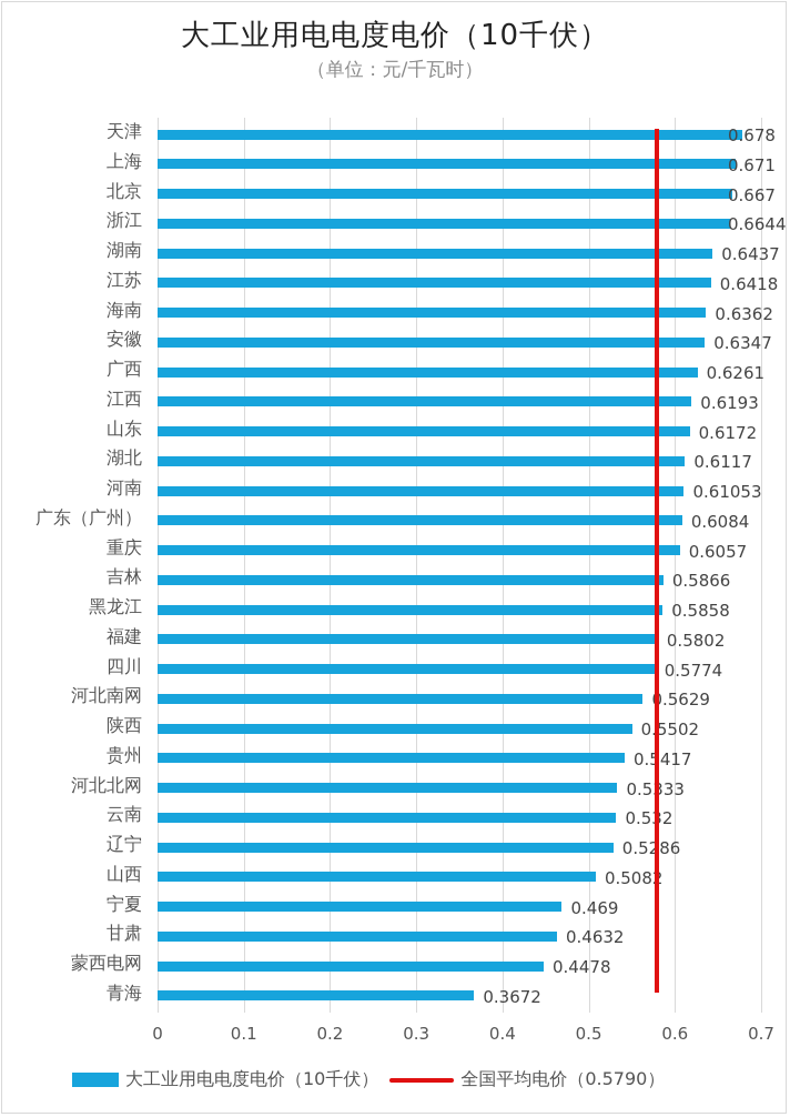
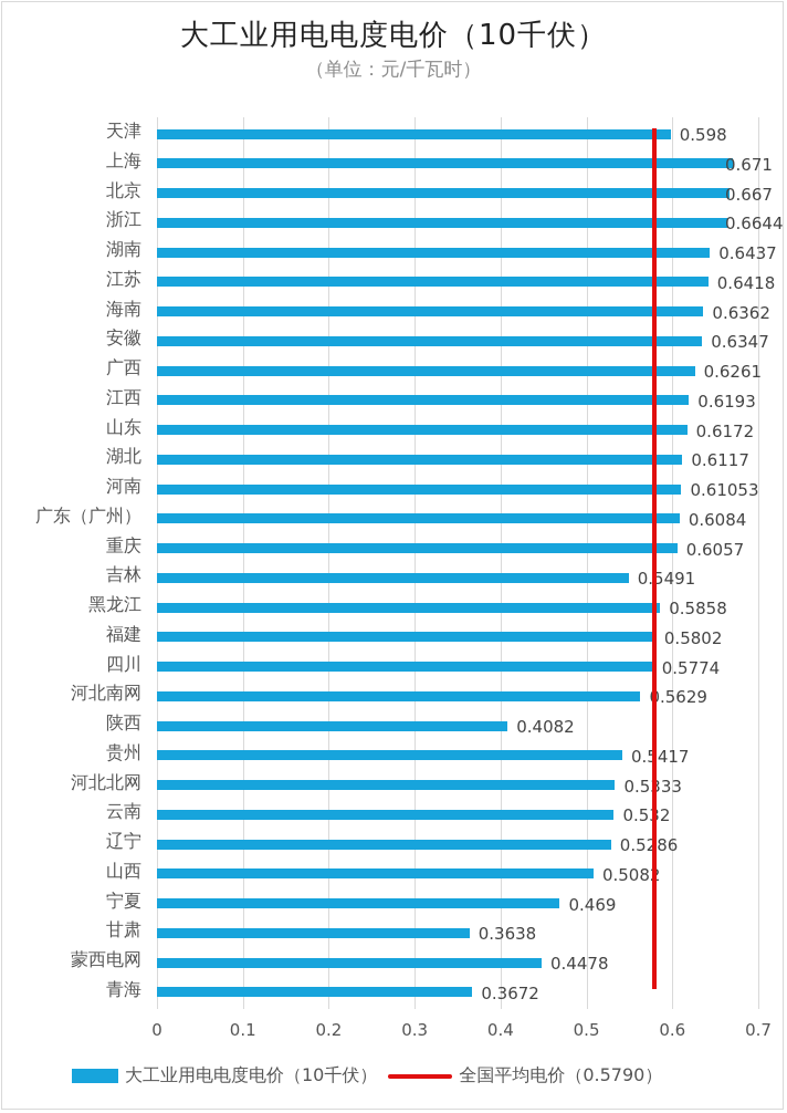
天津: 0.678 -> 0.598
吉林: 0.5866 -> 0.5491
陕西: 0.5502 -> 0.4082
甘肃: 0.4632 -> 0.3638
